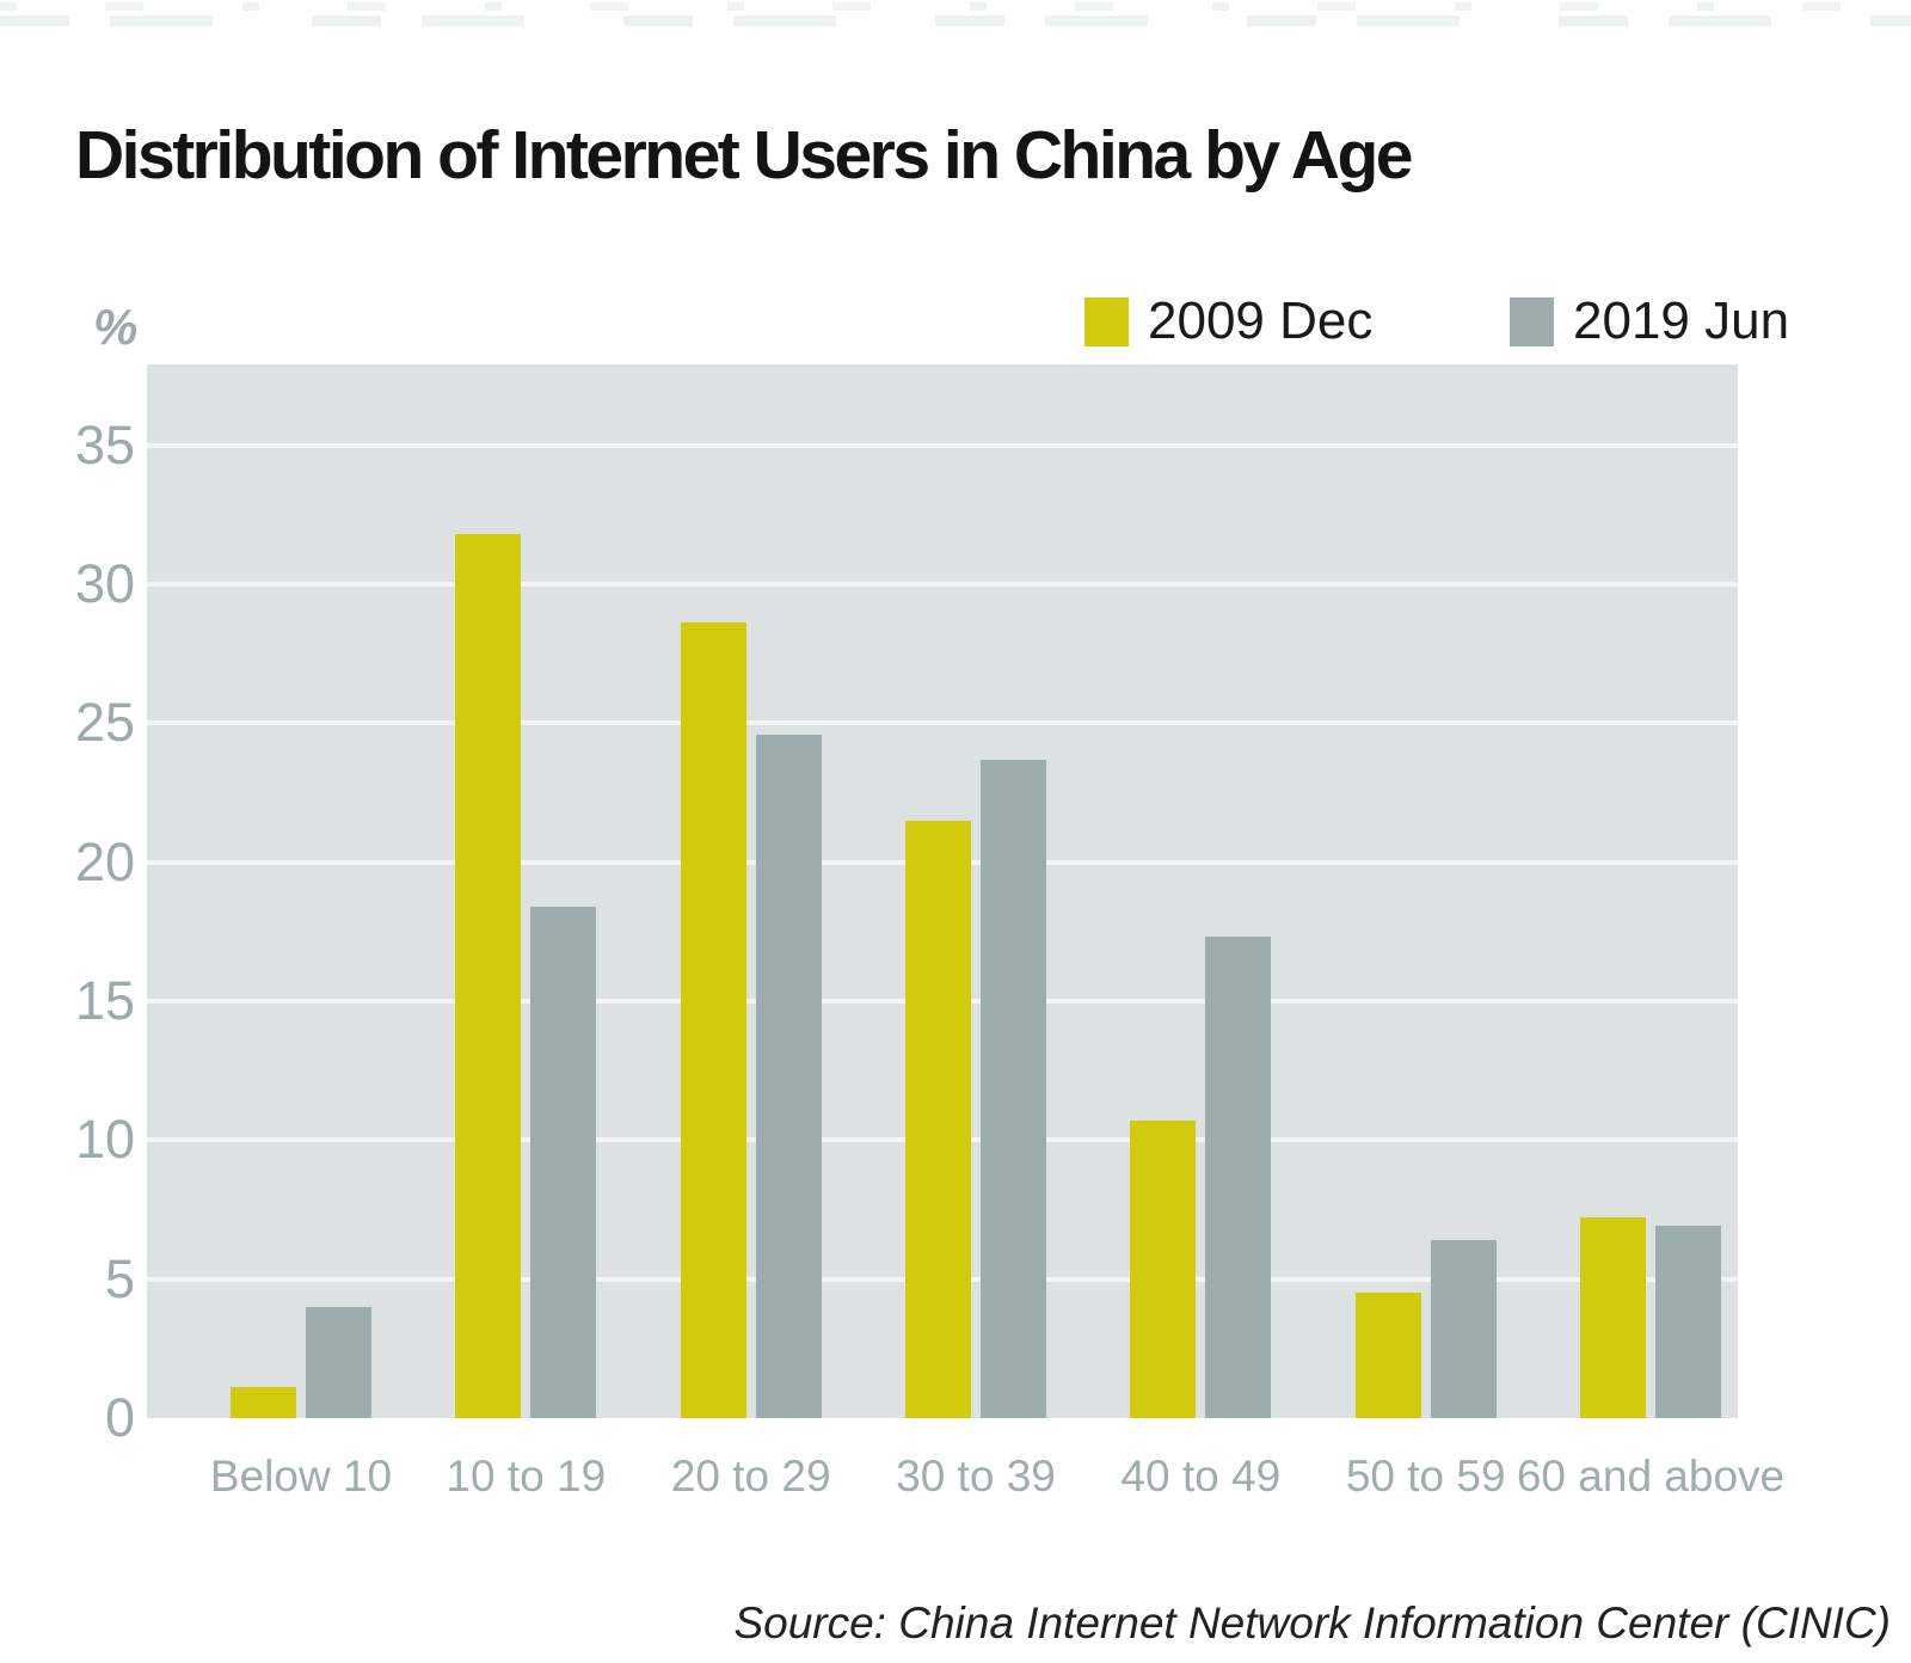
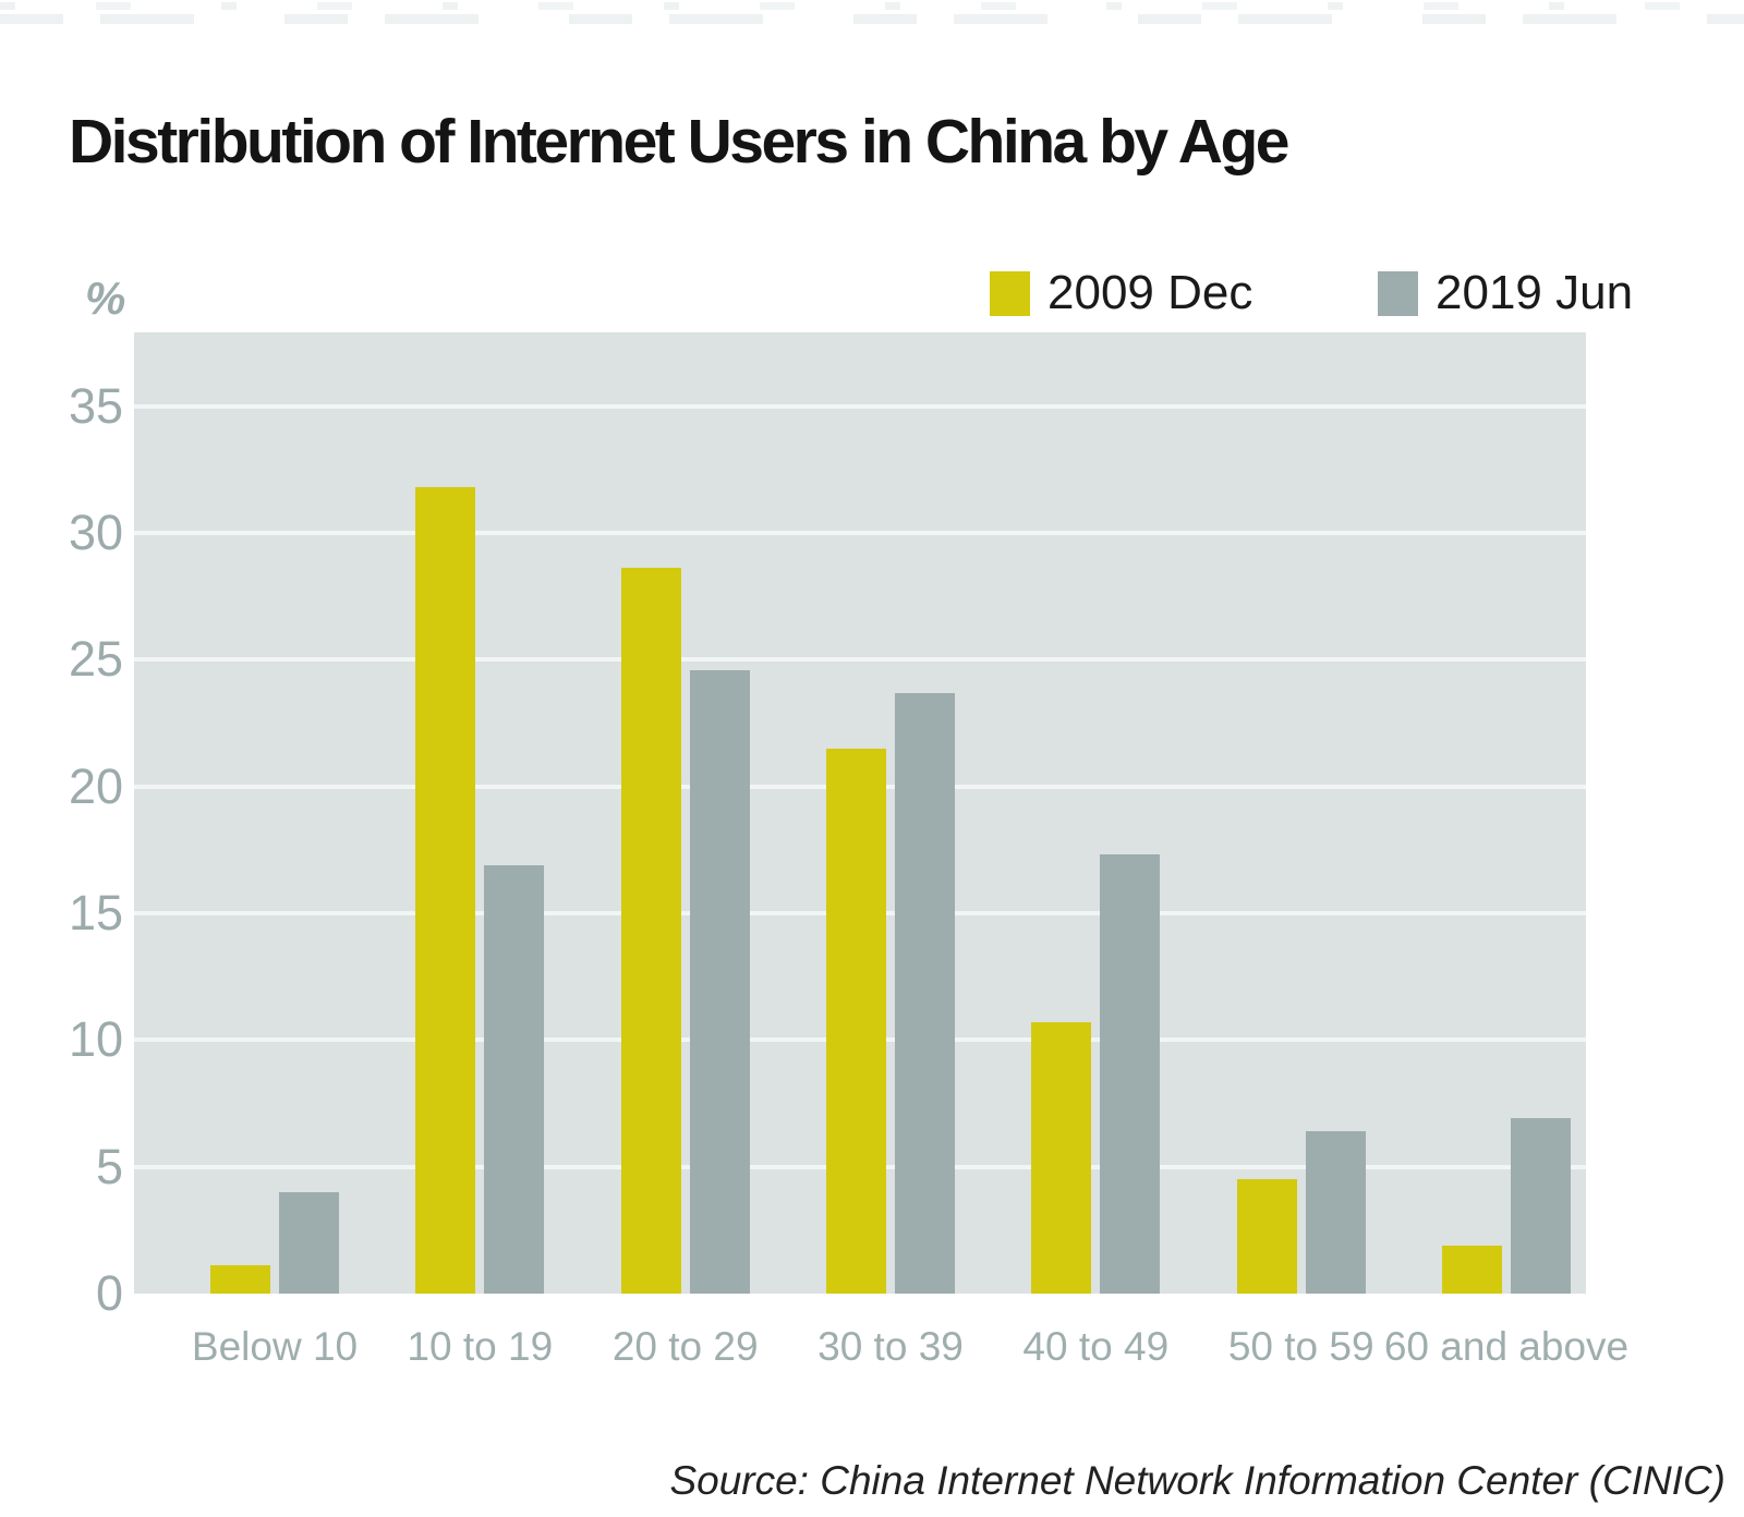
2019 Jun/10 to 19: 18.4 -> 16.9
2009 Dec/60 and above: 7.2 -> 1.9
